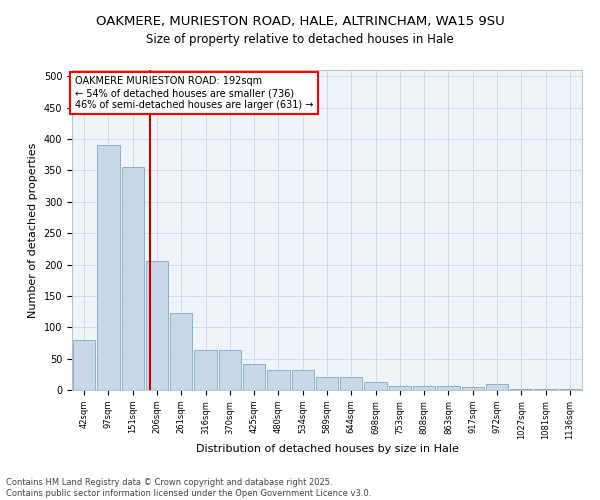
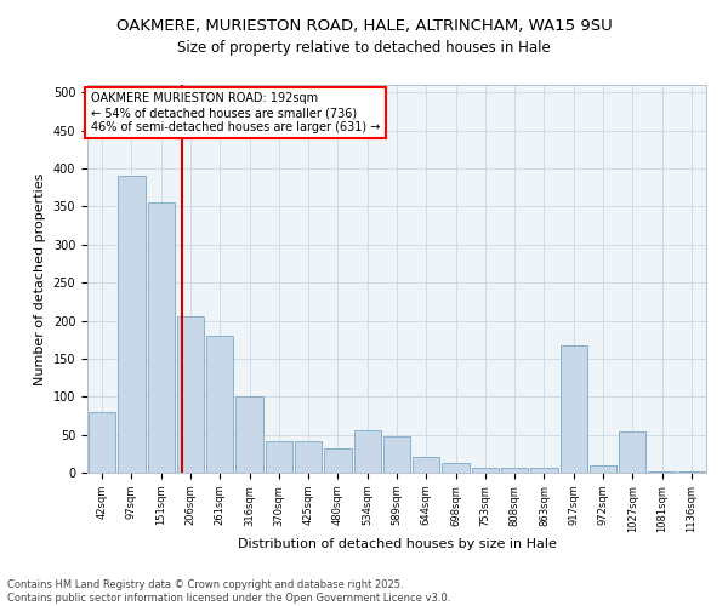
261sqm: 123 -> 180
316sqm: 63 -> 100
370sqm: 63 -> 42
534sqm: 32 -> 56
589sqm: 20 -> 48
917sqm: 5 -> 168
1027sqm: 2 -> 54
